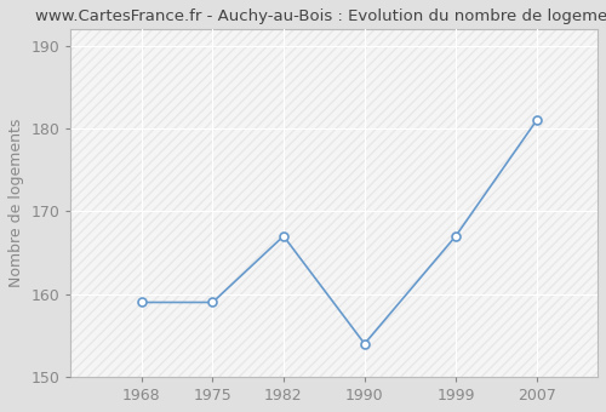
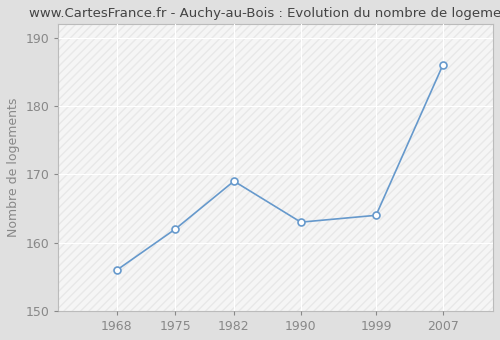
1968: 159 -> 156
1975: 159 -> 162
1982: 167 -> 169
1990: 154 -> 163
1999: 167 -> 164
2007: 181 -> 186
